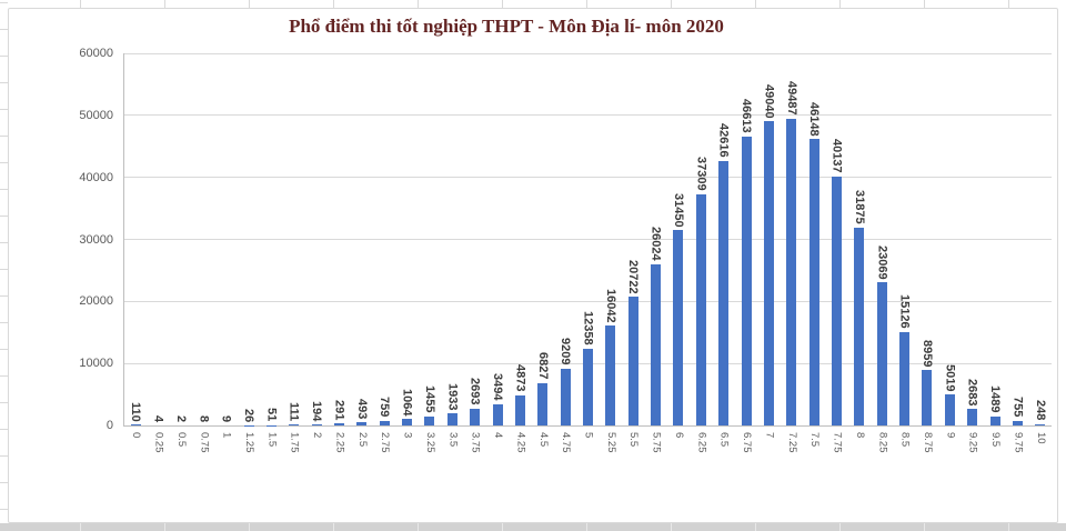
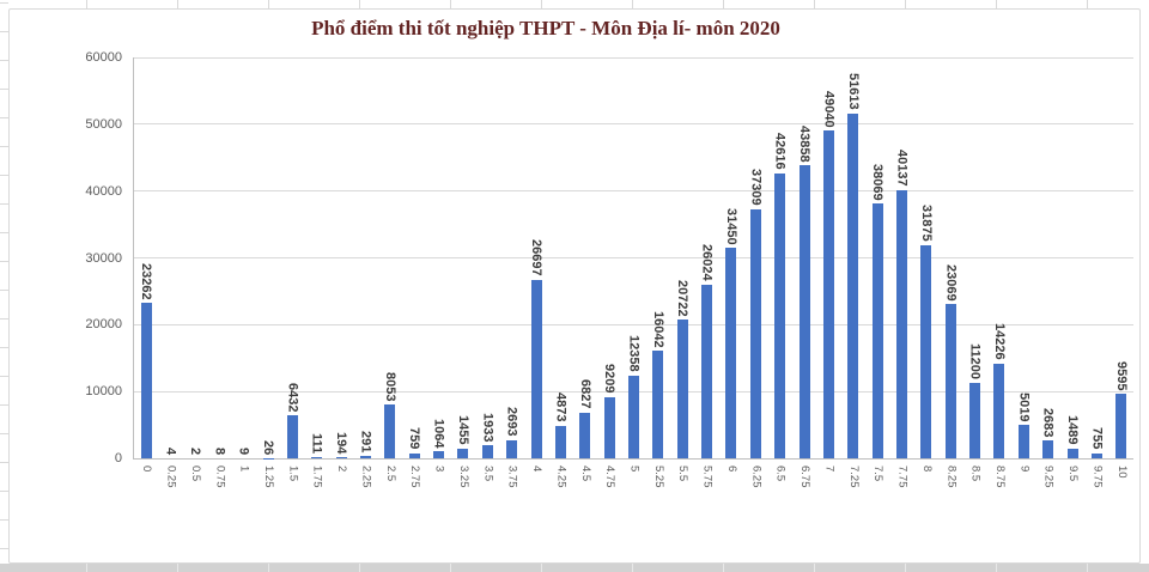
0: 110 -> 23262
1.5: 51 -> 6432
2.5: 493 -> 8053
4: 3494 -> 26697
6.75: 46613 -> 43858
7.25: 49487 -> 51613
7.5: 46148 -> 38069
8.5: 15126 -> 11200
8.75: 8959 -> 14226
10: 248 -> 9595
